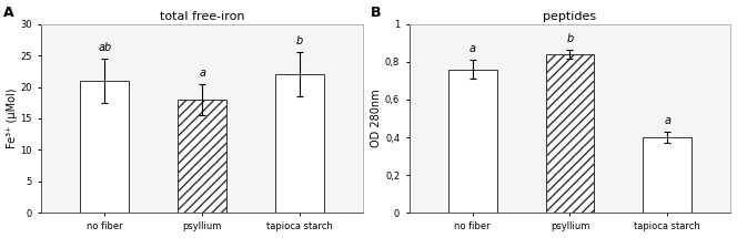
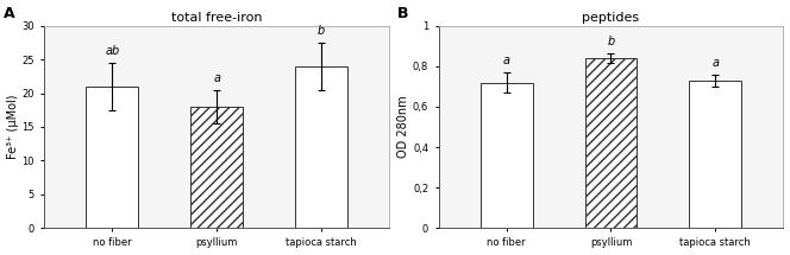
total free-iron/tapioca starch: 22 -> 24
peptides/no fiber: 0,76 -> 0,72
peptides/tapioca starch: 0,40 -> 0,73
